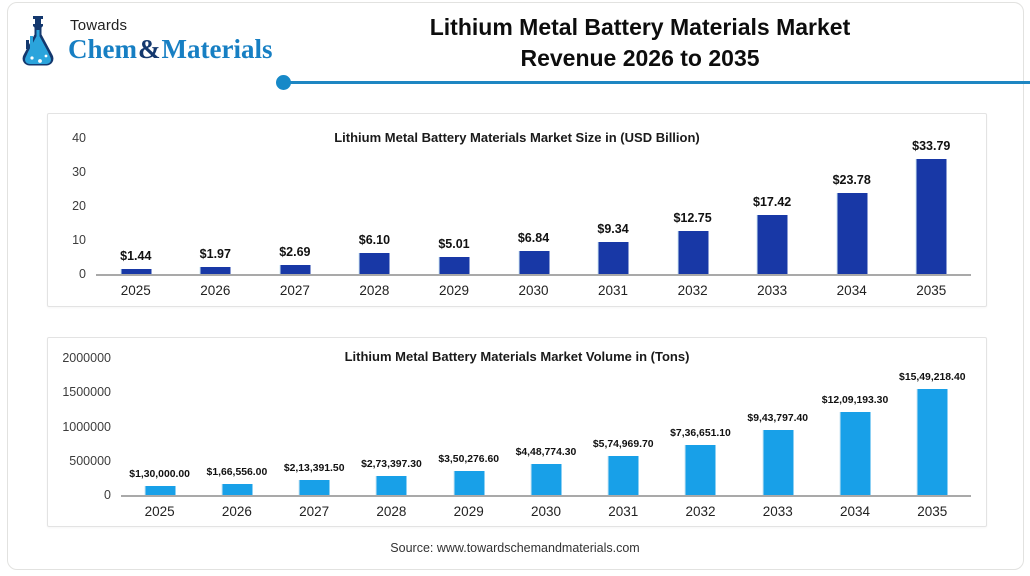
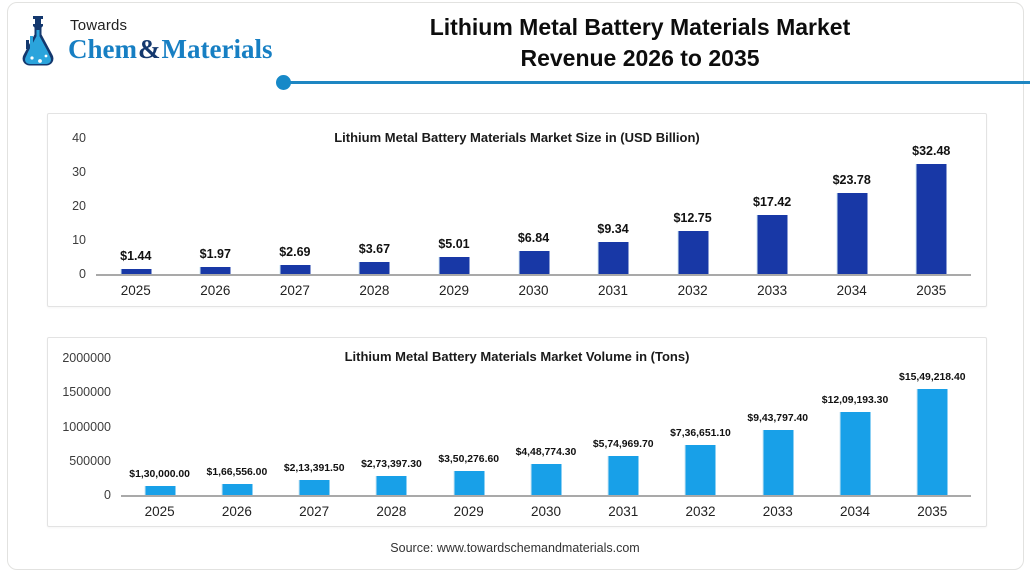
Lithium Metal Battery Materials Market Size in (USD Billion)/2028: $6.10 -> $3.67
Lithium Metal Battery Materials Market Size in (USD Billion)/2035: $33.79 -> $32.48
